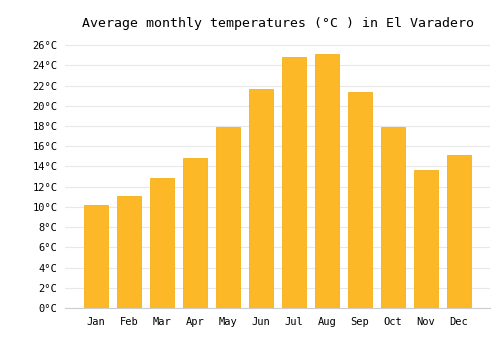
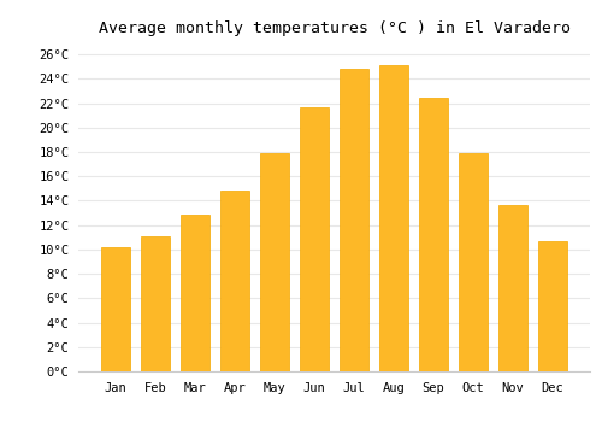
Sep: 21.4°C -> 22.5°C
Dec: 15.1°C -> 10.7°C
